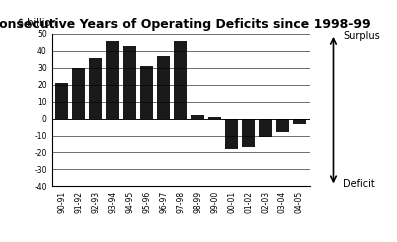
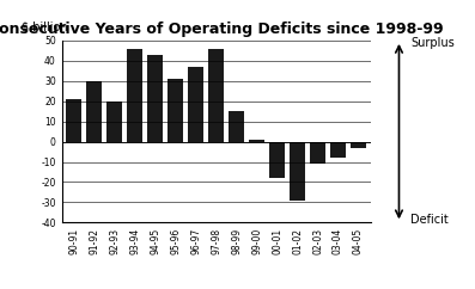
92-93: 36 -> 20
98-99: 2 -> 15
01-02: -17 -> -29
